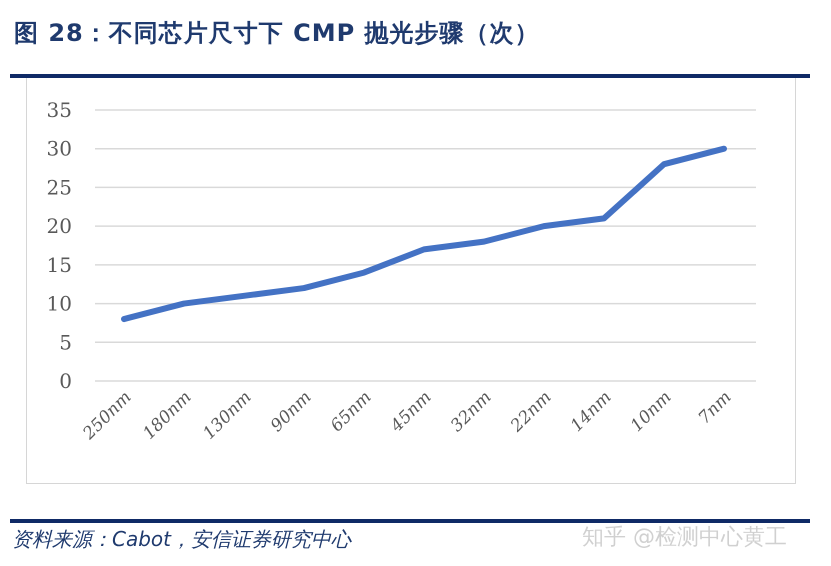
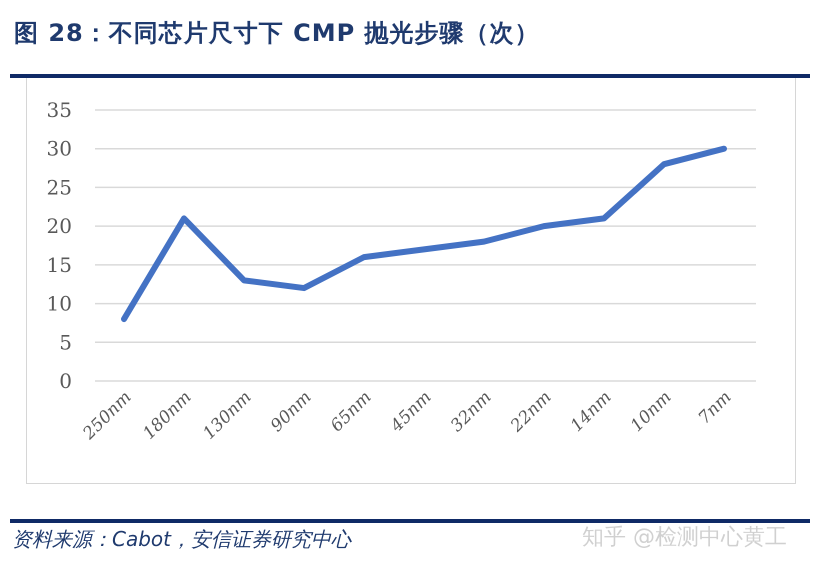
180nm: 10 -> 21
130nm: 11 -> 13
65nm: 14 -> 16
